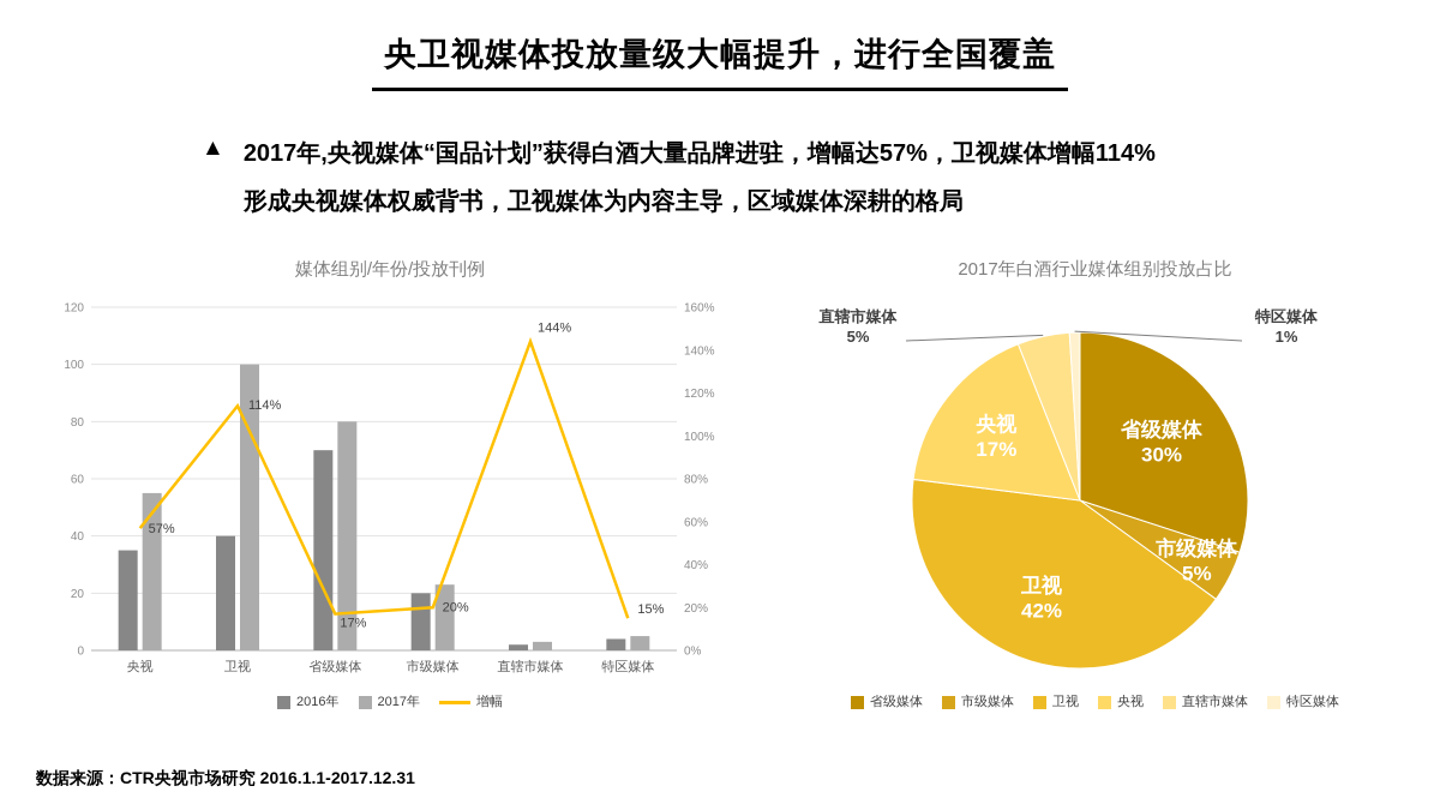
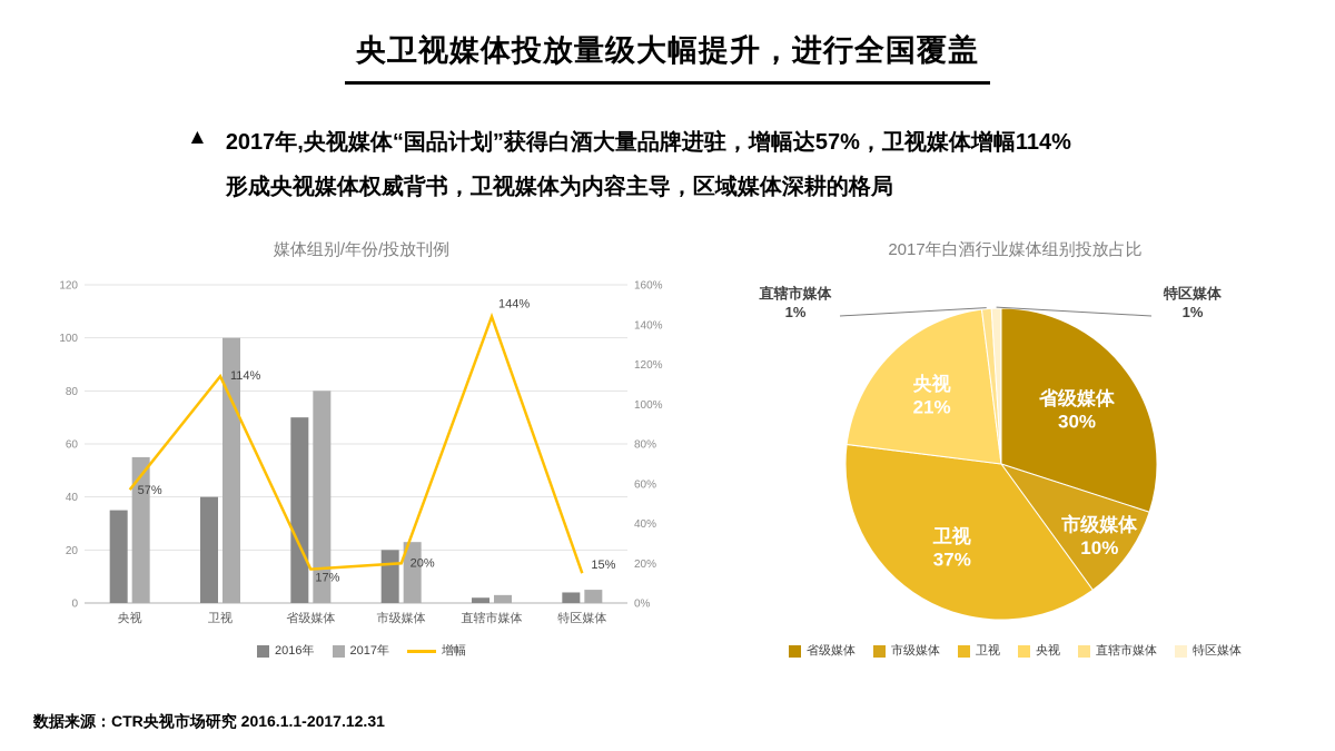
2017年白酒行业媒体组别投放占比/市级媒体: 5% -> 10%
2017年白酒行业媒体组别投放占比/卫视: 42% -> 37%
2017年白酒行业媒体组别投放占比/央视: 17% -> 21%
2017年白酒行业媒体组别投放占比/直辖市媒体: 5% -> 1%
